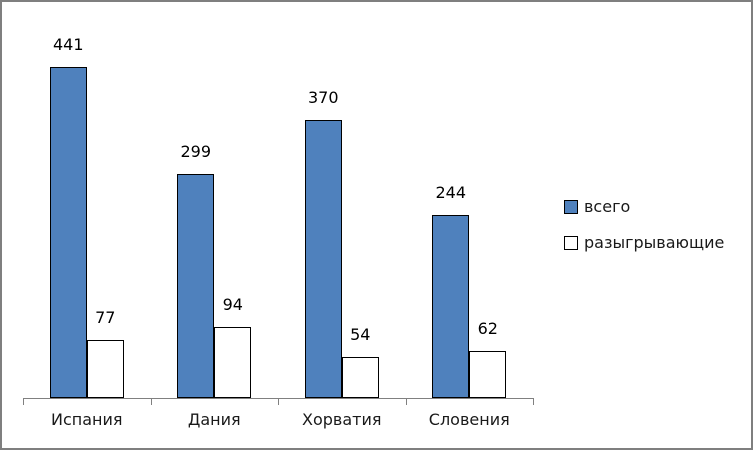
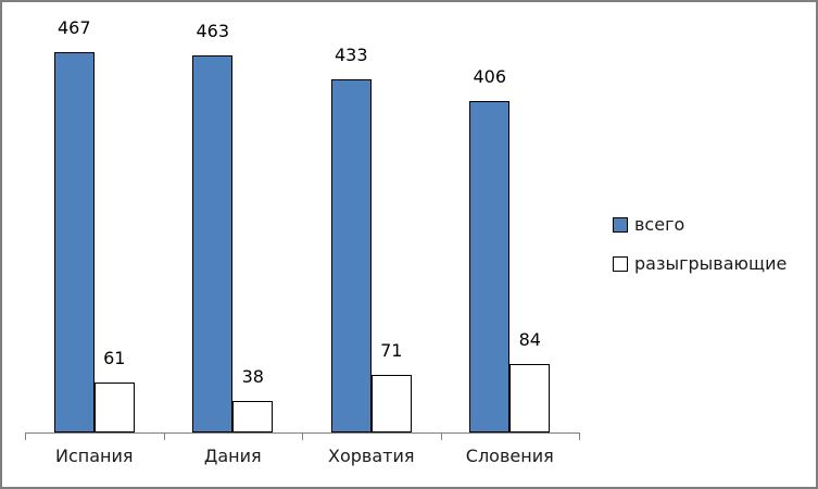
всего/Испания: 441 -> 467
разыгрывающие/Испания: 77 -> 61
всего/Дания: 299 -> 463
разыгрывающие/Дания: 94 -> 38
всего/Хорватия: 370 -> 433
разыгрывающие/Хорватия: 54 -> 71
всего/Словения: 244 -> 406
разыгрывающие/Словения: 62 -> 84
